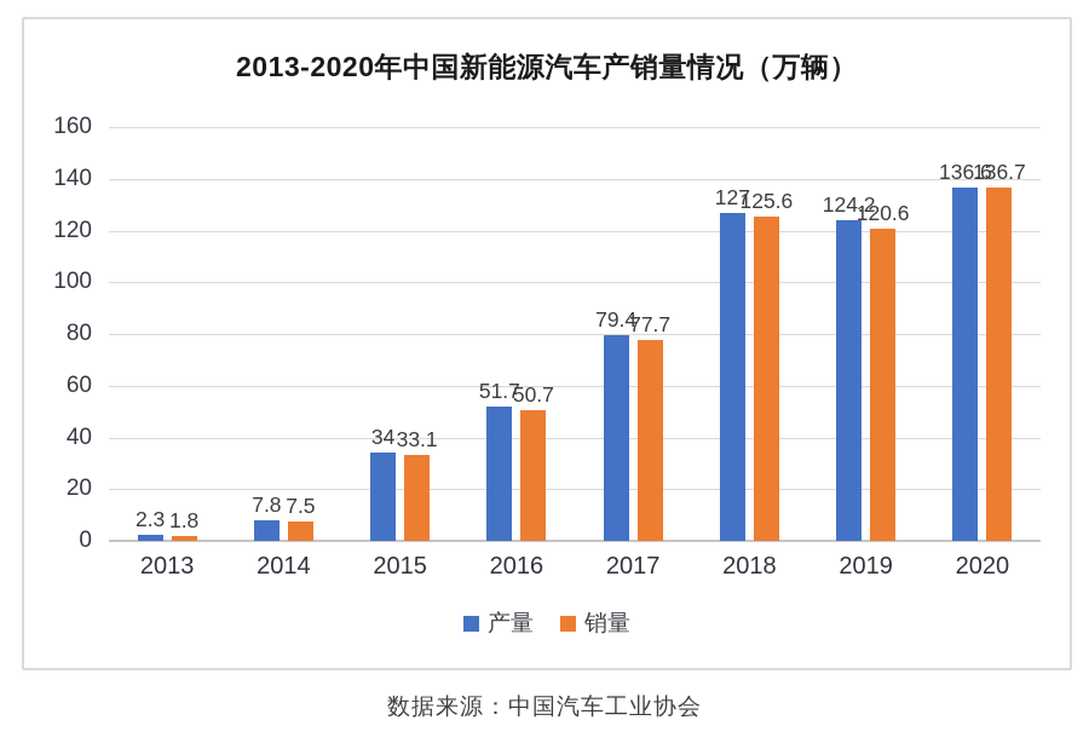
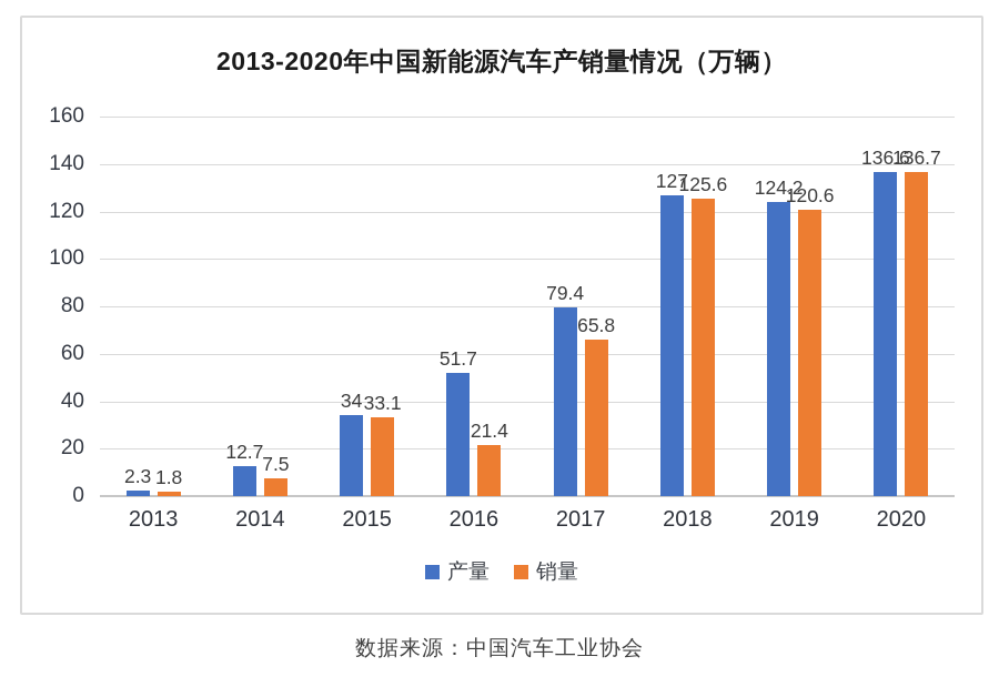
产量/2014: 7.8 -> 12.7
销量/2016: 50.7 -> 21.4
销量/2017: 77.7 -> 65.8
